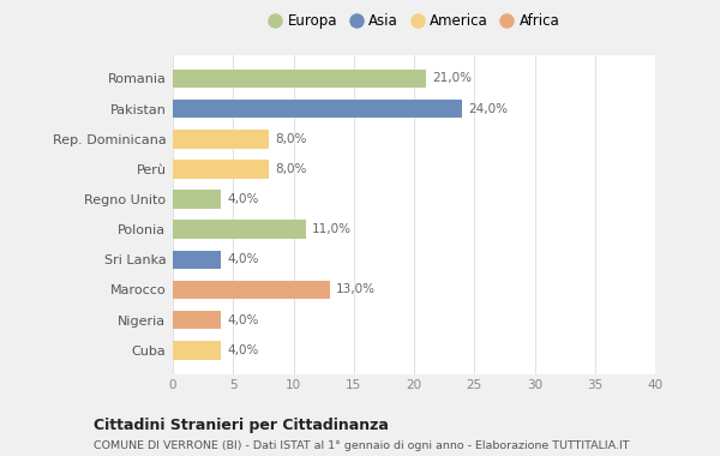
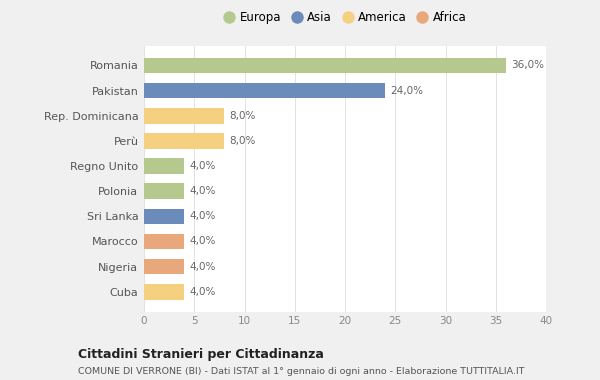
Romania: 21,0% -> 36,0%
Polonia: 11,0% -> 4,0%
Marocco: 13,0% -> 4,0%
